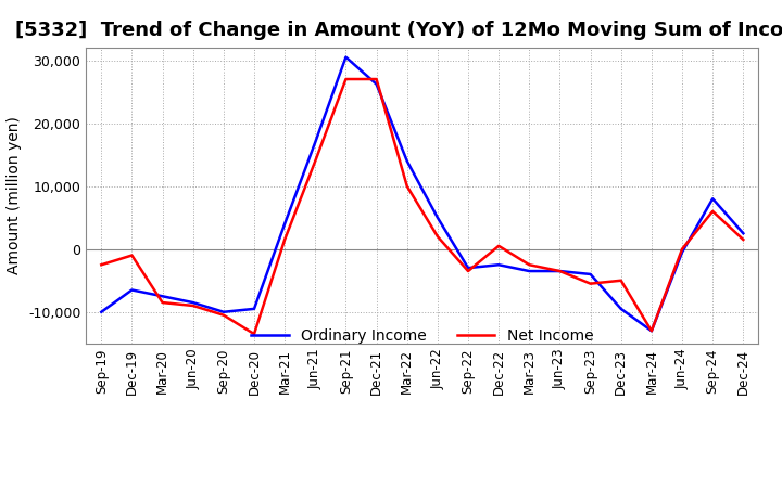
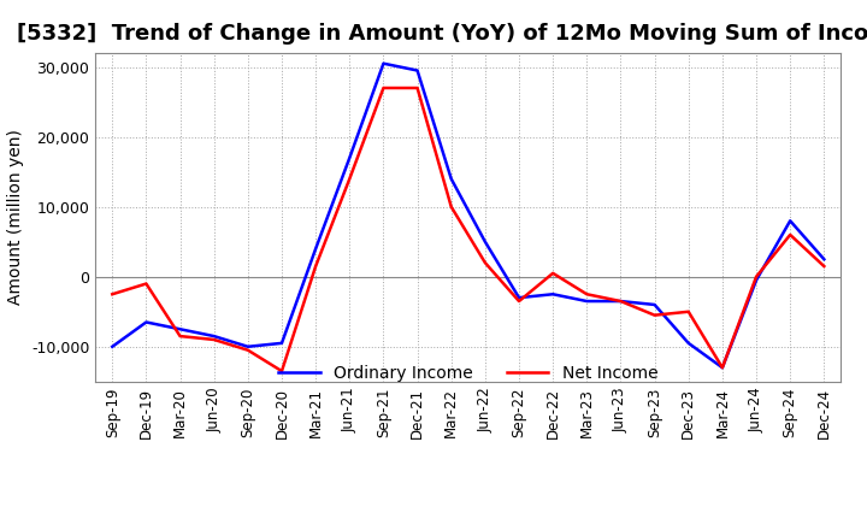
Ordinary Income/Dec-21: 26,200 -> 29,500
